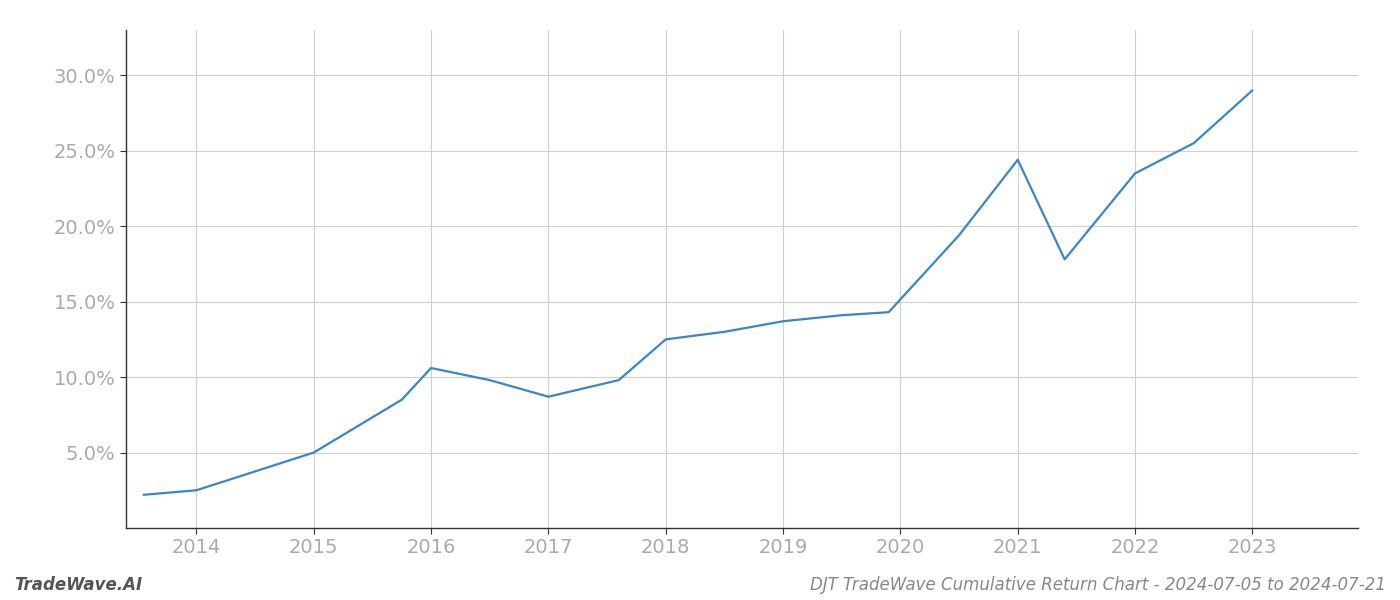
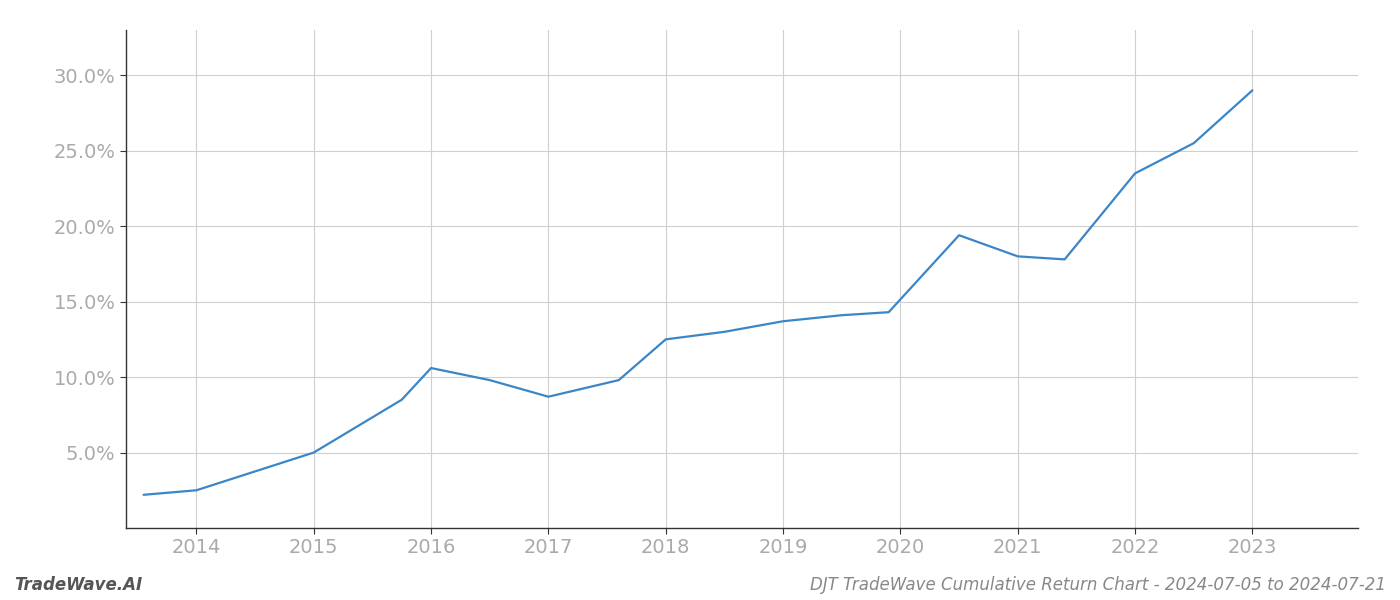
2021: 24.4% -> 18.0%
